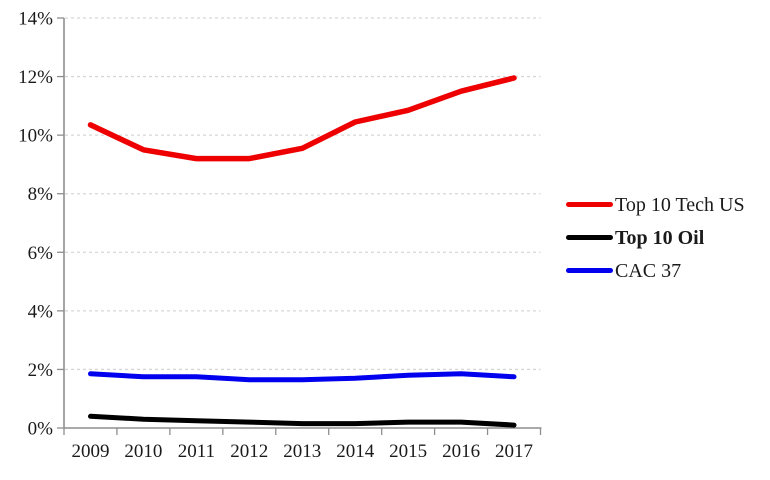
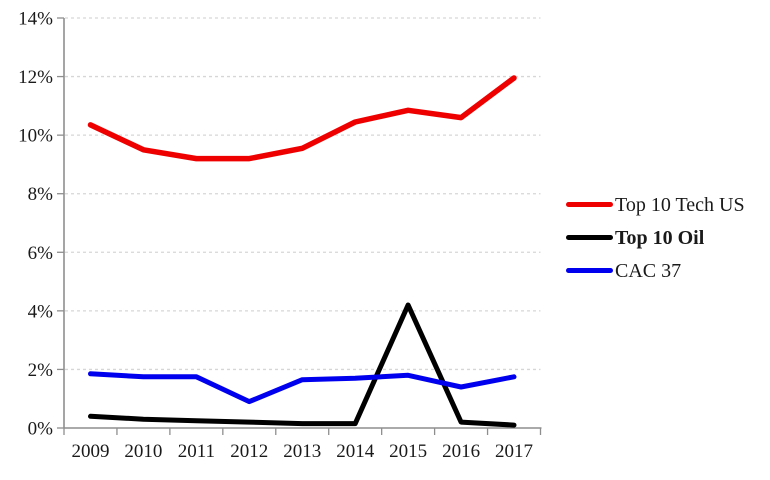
CAC 37/2012: 1.6% -> 0.9%
Top 10 Oil/2015: 0.2% -> 4.2%
Top 10 Tech US/2016: 11.5% -> 10.6%
CAC 37/2016: 1.9% -> 1.4%
